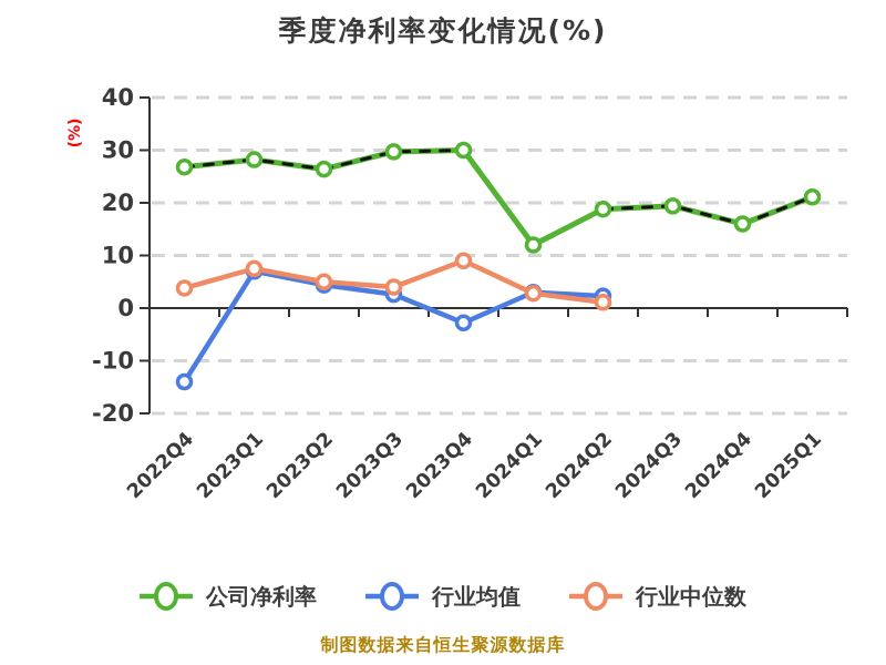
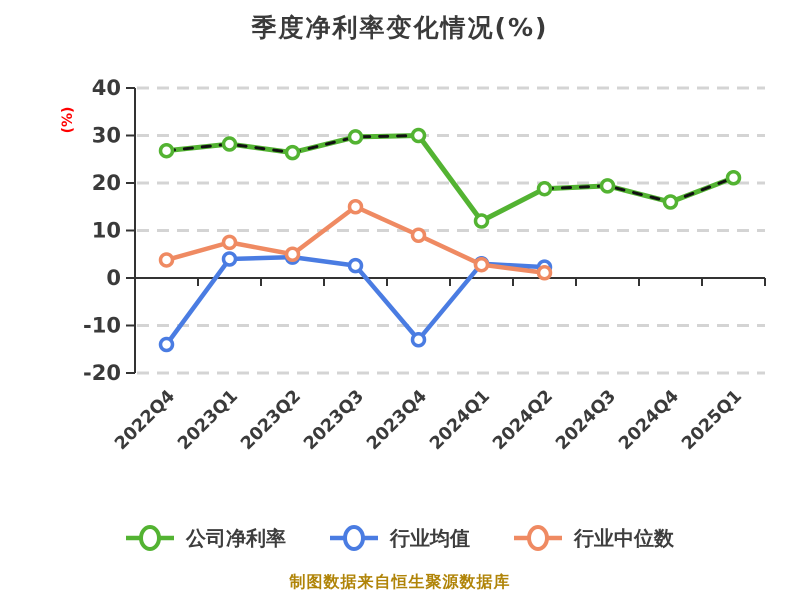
行业均值/2023Q1: 7 -> 4
行业中位数/2023Q3: 4 -> 15
行业均值/2023Q4: -3 -> -13
